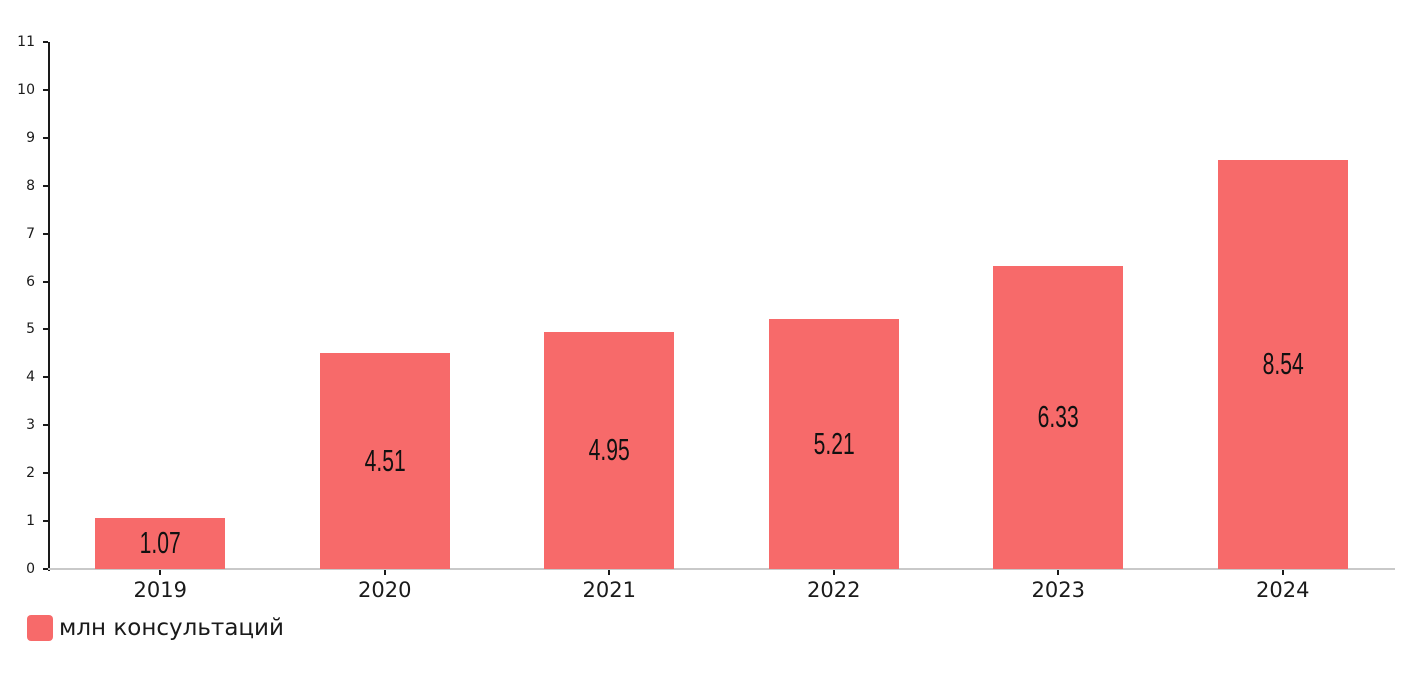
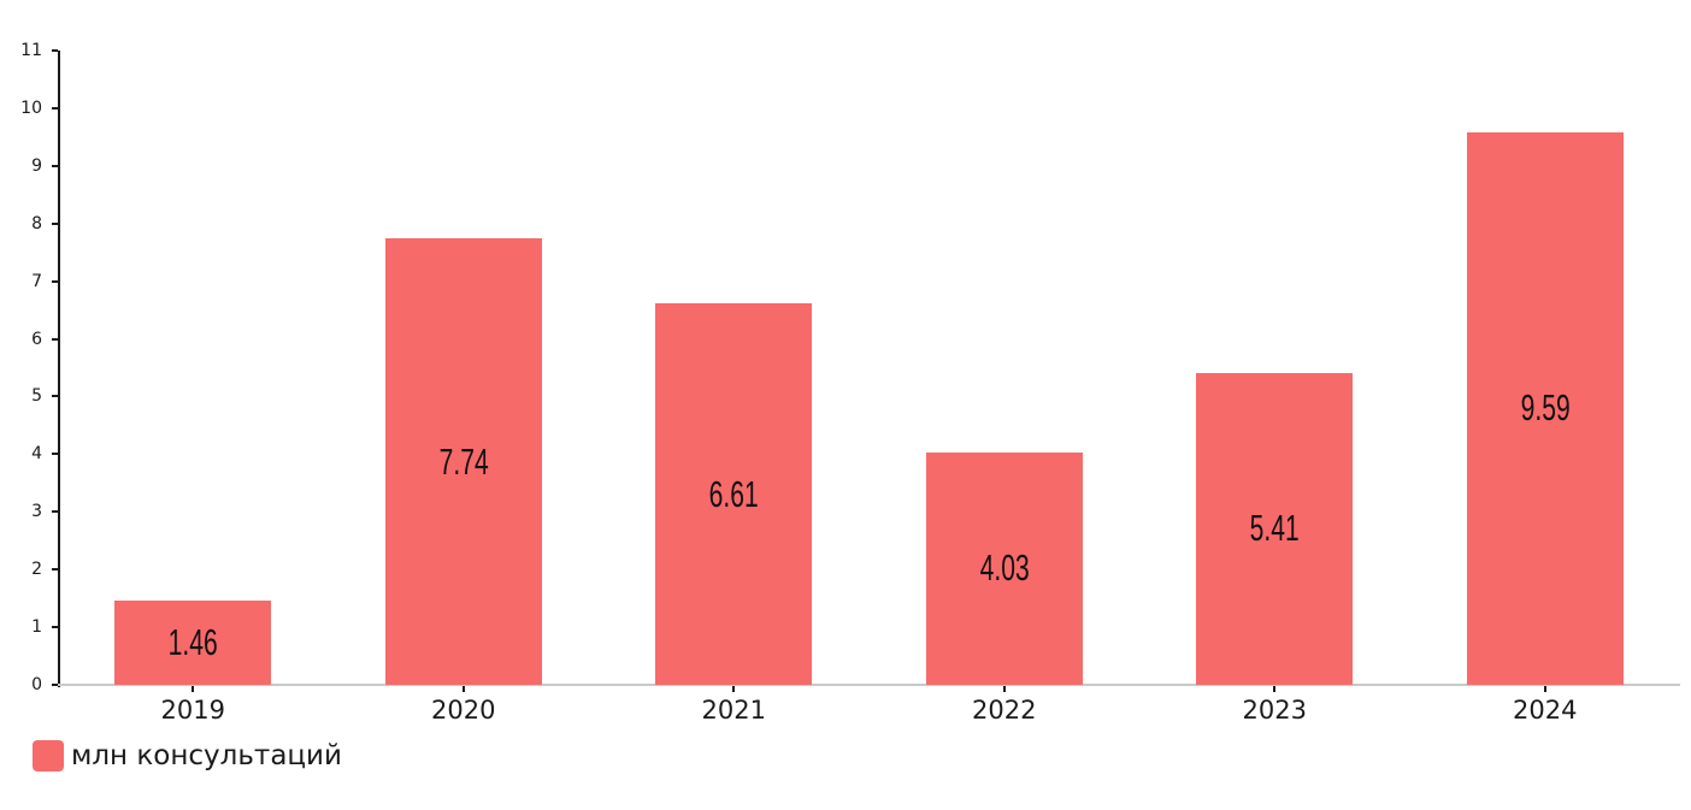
2019: 1.07 -> 1.46
2020: 4.51 -> 7.74
2021: 4.95 -> 6.61
2022: 5.21 -> 4.03
2023: 6.33 -> 5.41
2024: 8.54 -> 9.59
